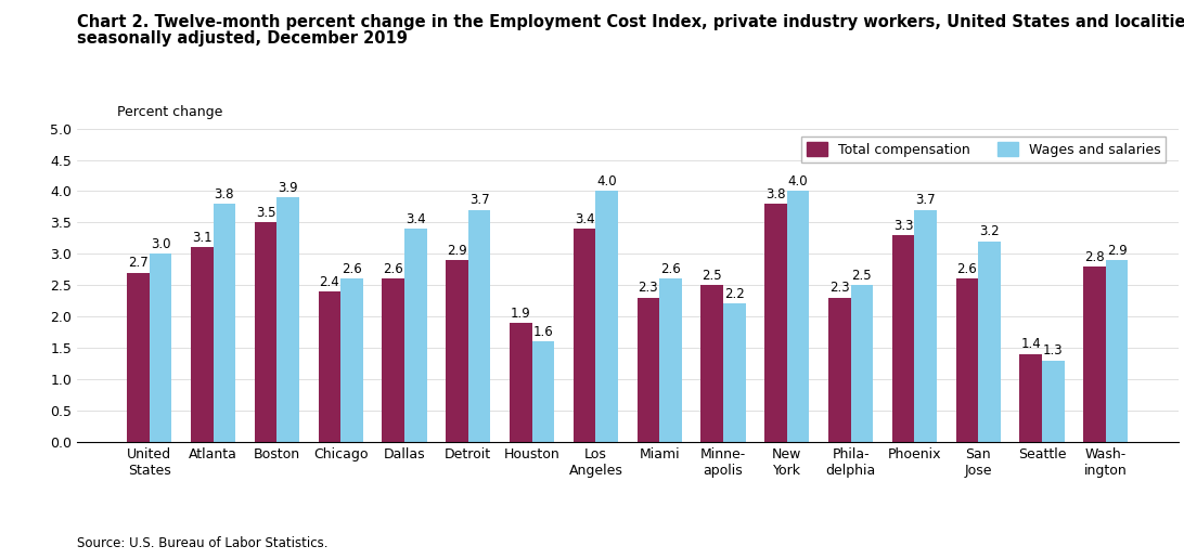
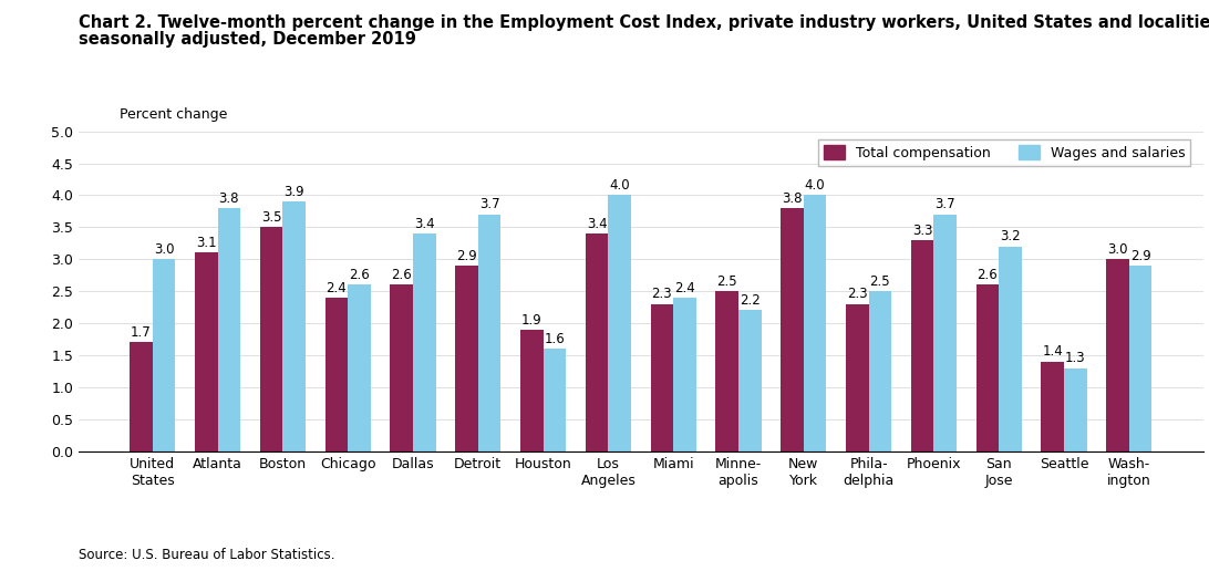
Total compensation/United States: 2.7 -> 1.7
Wages and salaries/Miami: 2.6 -> 2.4
Total compensation/Wash- ington: 2.8 -> 3.0
